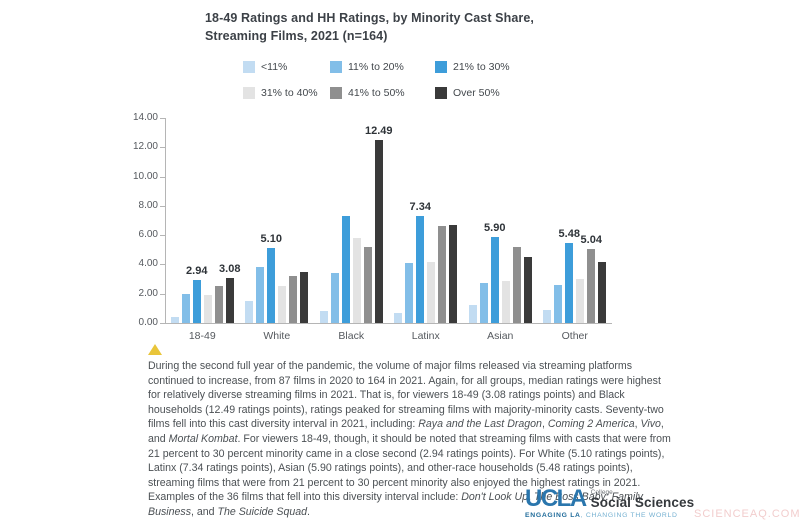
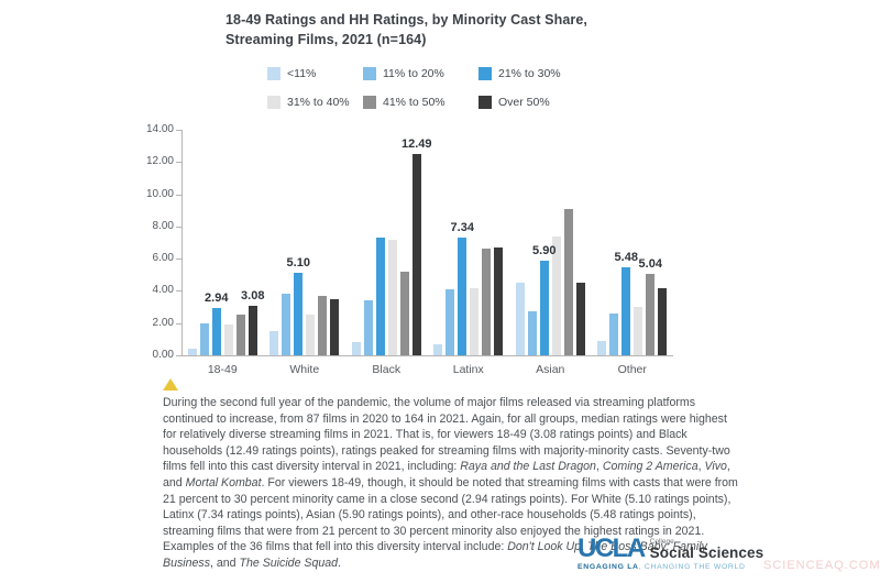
41% to 50%/White: 3.2 -> 3.7
31% to 40%/Black: 5.8 -> 7.2
<11%/Asian: 1.2 -> 4.5
31% to 40%/Asian: 2.9 -> 7.4
41% to 50%/Asian: 5.2 -> 9.1
